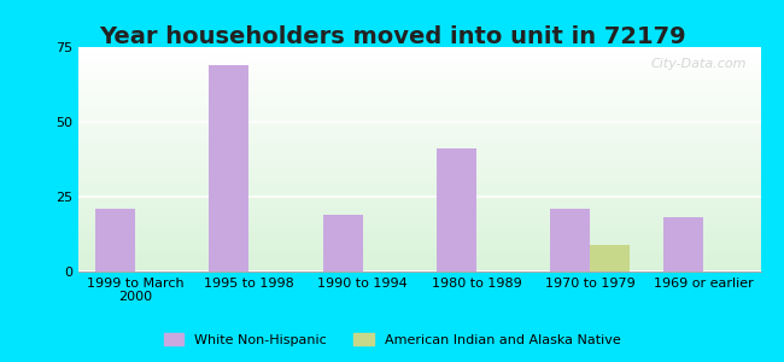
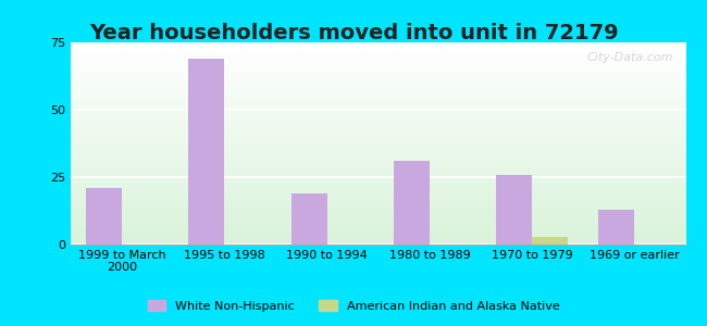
White Non-Hispanic/1980 to 1989: 41 -> 31
White Non-Hispanic/1970 to 1979: 21 -> 26
American Indian and Alaska Native/1970 to 1979: 9 -> 3
White Non-Hispanic/1969 or earlier: 18 -> 13
